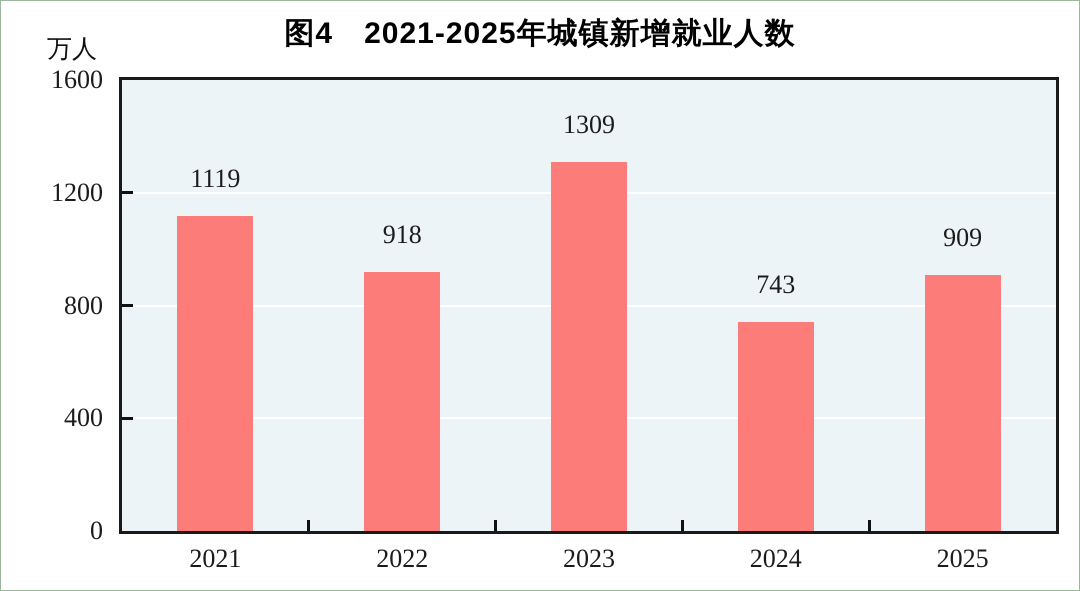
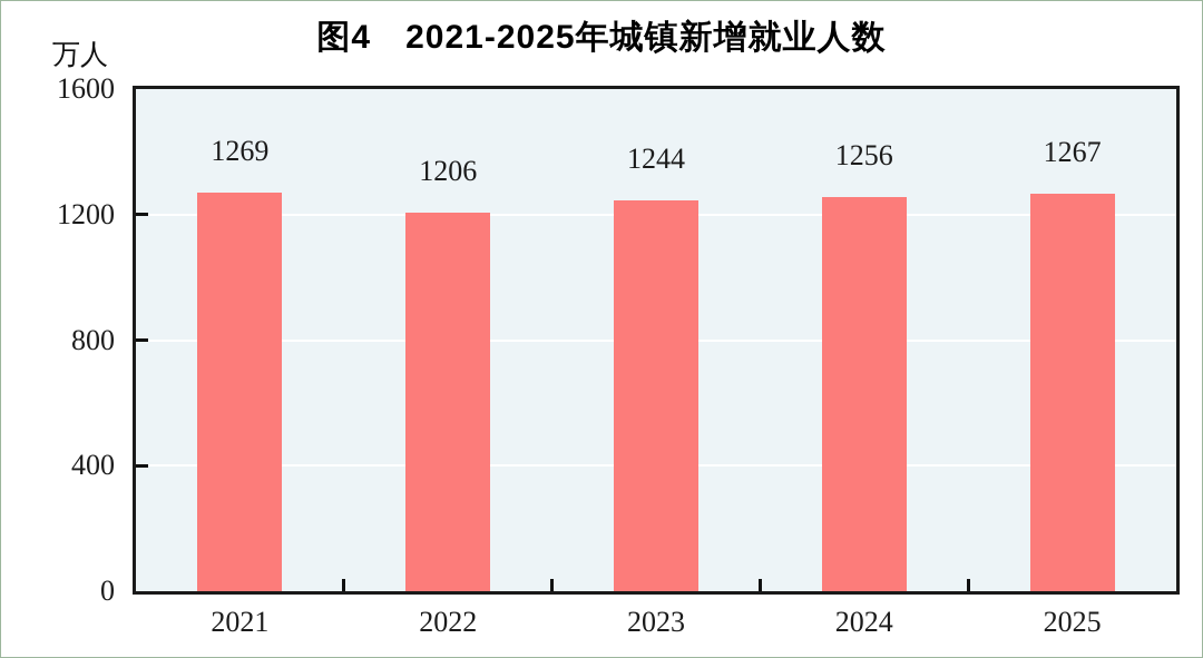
2021: 1119 -> 1269
2022: 918 -> 1206
2023: 1309 -> 1244
2024: 743 -> 1256
2025: 909 -> 1267
